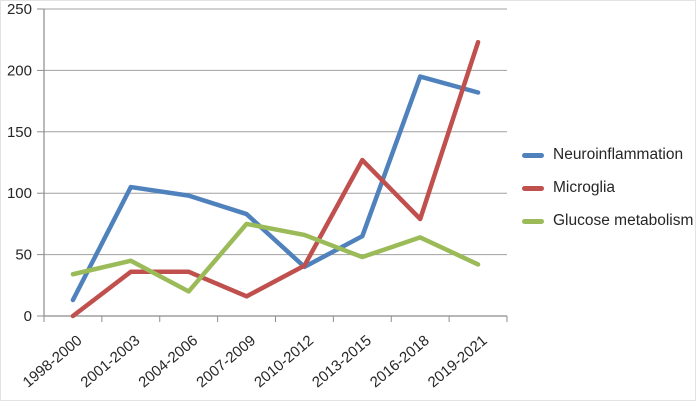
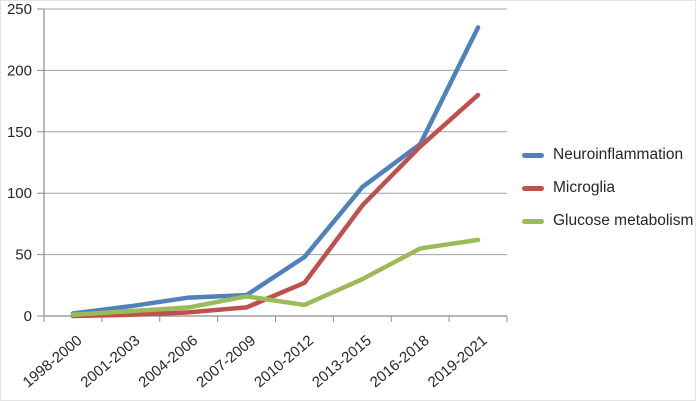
Neuroinflammation/1998-2000: 13 -> 2
Glucose metabolism/1998-2000: 34 -> 1
Neuroinflammation/2001-2003: 105 -> 8
Microglia/2001-2003: 36 -> 1
Glucose metabolism/2001-2003: 45 -> 4
Neuroinflammation/2004-2006: 98 -> 15
Microglia/2004-2006: 36 -> 3
Glucose metabolism/2004-2006: 20 -> 7
Neuroinflammation/2007-2009: 83 -> 17
Microglia/2007-2009: 16 -> 7
Glucose metabolism/2007-2009: 75 -> 16
Neuroinflammation/2010-2012: 40 -> 48
Microglia/2010-2012: 41 -> 27
Glucose metabolism/2010-2012: 66 -> 9
Neuroinflammation/2013-2015: 65 -> 105
Microglia/2013-2015: 127 -> 90
Glucose metabolism/2013-2015: 48 -> 30
Neuroinflammation/2016-2018: 195 -> 140
Microglia/2016-2018: 79 -> 138
Glucose metabolism/2016-2018: 64 -> 55
Neuroinflammation/2019-2021: 182 -> 235
Microglia/2019-2021: 223 -> 180
Glucose metabolism/2019-2021: 42 -> 62
